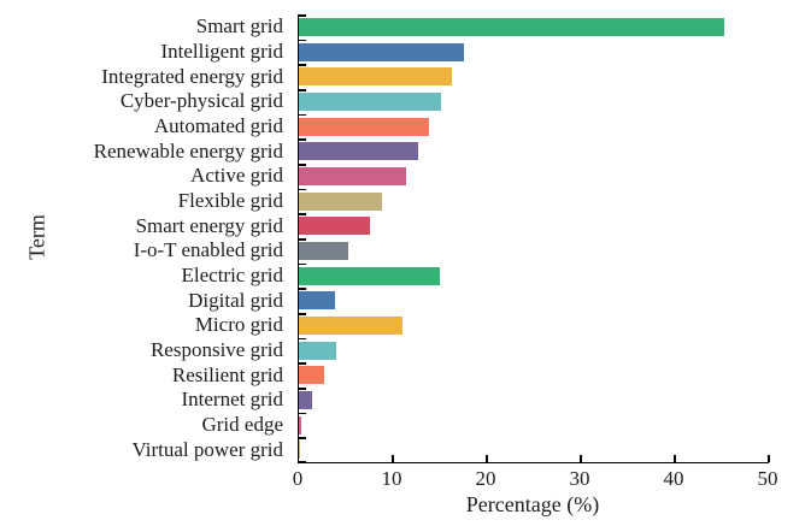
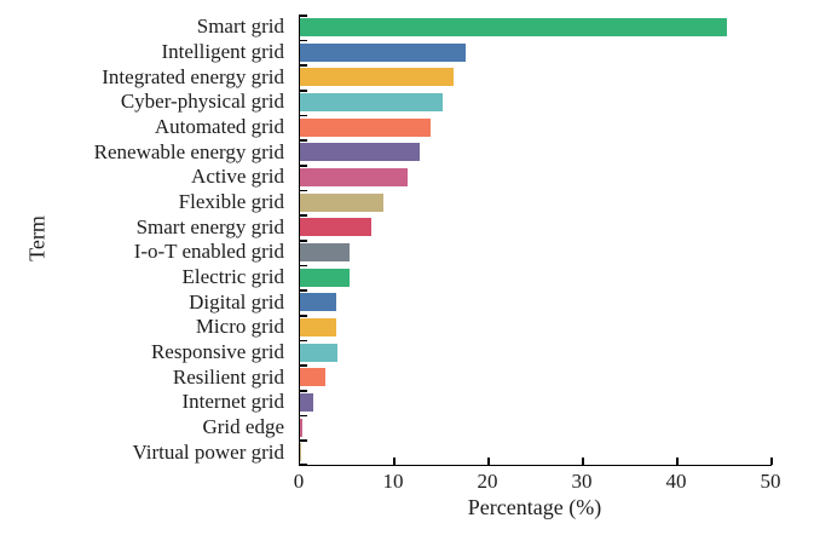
Electric grid: 15 -> 5
Micro grid: 11 -> 4
